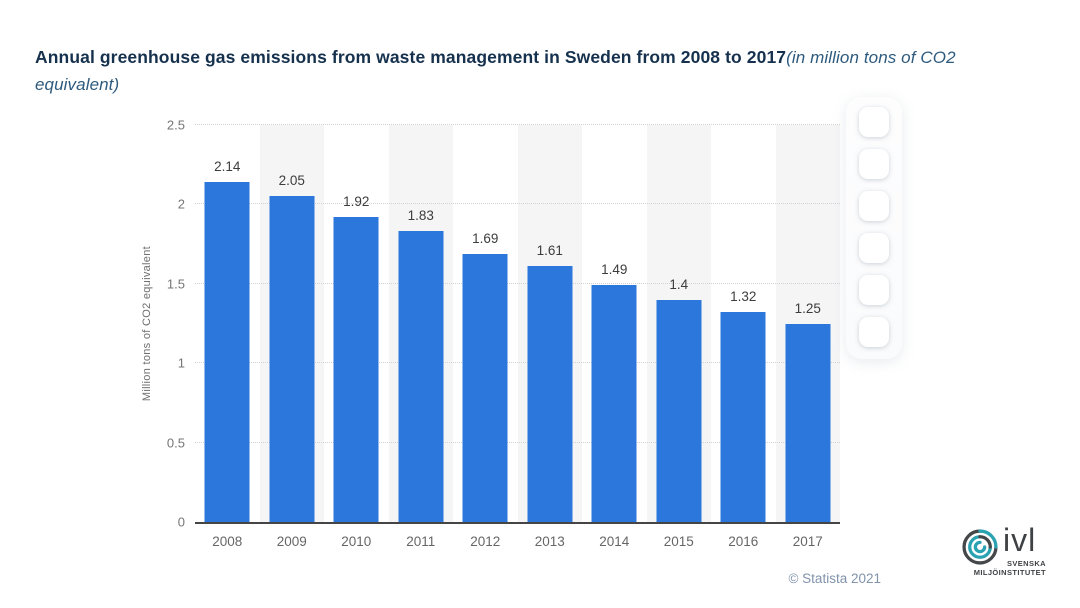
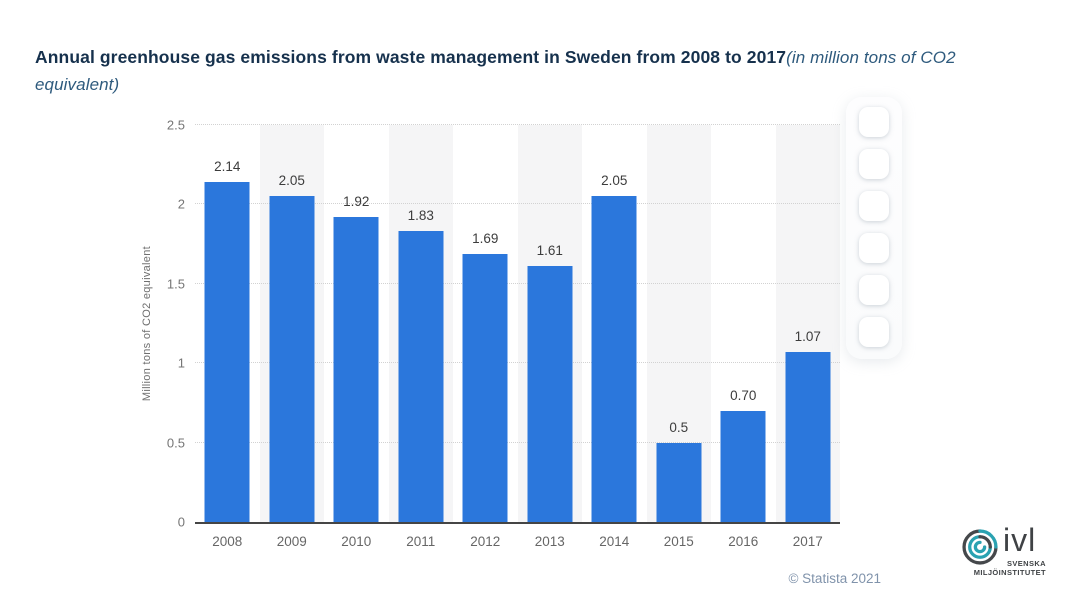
2014: 1.49 -> 2.05
2015: 1.4 -> 0.5
2016: 1.32 -> 0.70
2017: 1.25 -> 1.07
